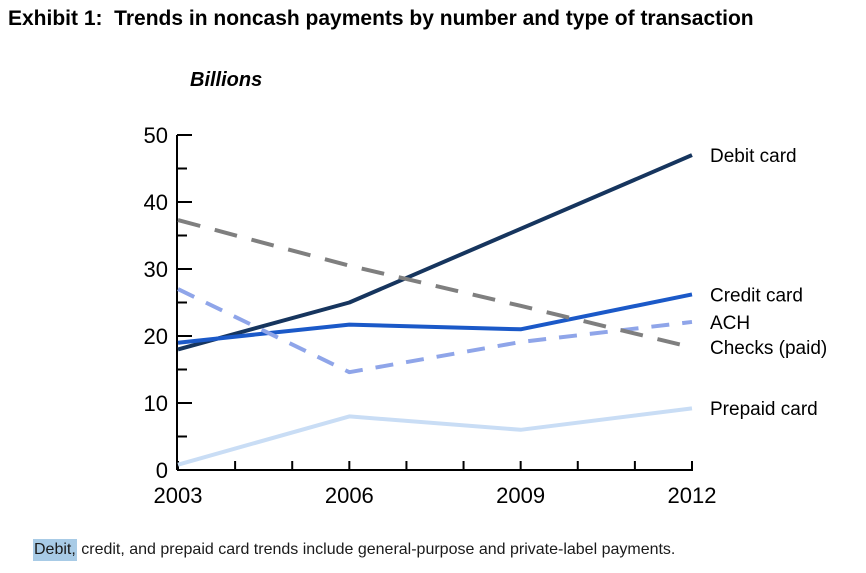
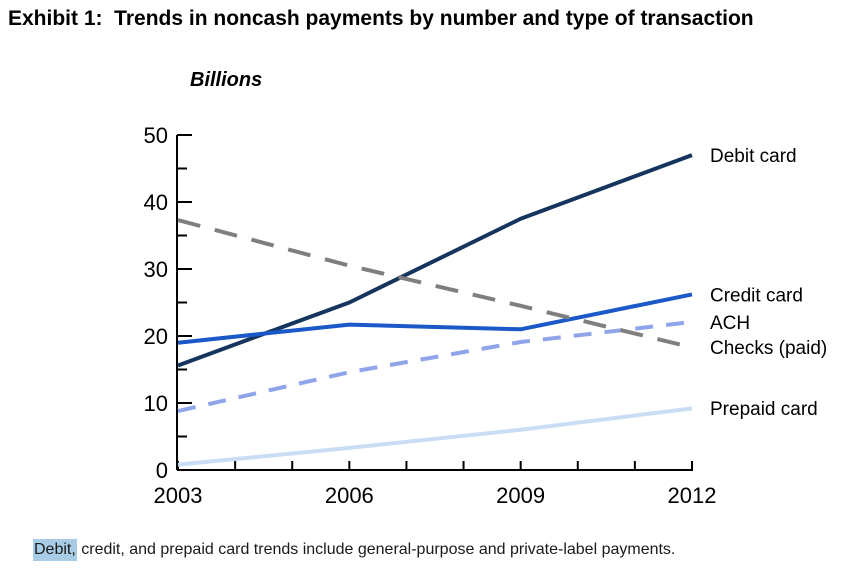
Debit card/2003: 18 -> 16
ACH/2003: 27 -> 9
Prepaid card/2006: 8 -> 3
Debit card/2009: 36 -> 38
